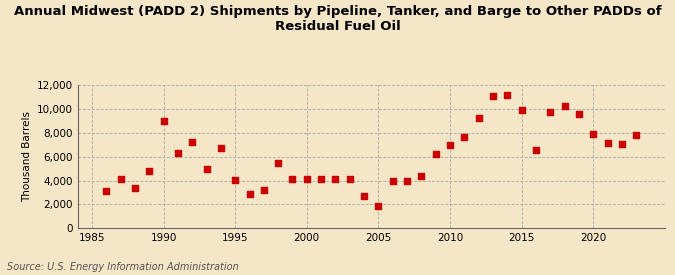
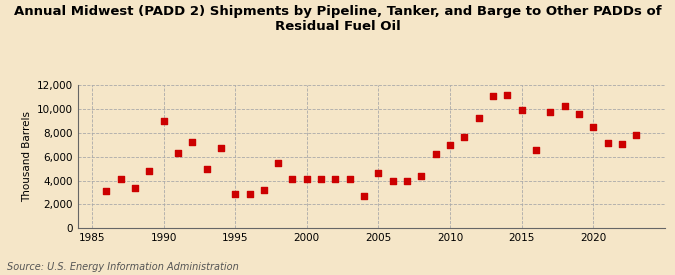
1995: 4,000 -> 2,900
2005: 1,900 -> 4,600
2020: 8,000 -> 8,500
